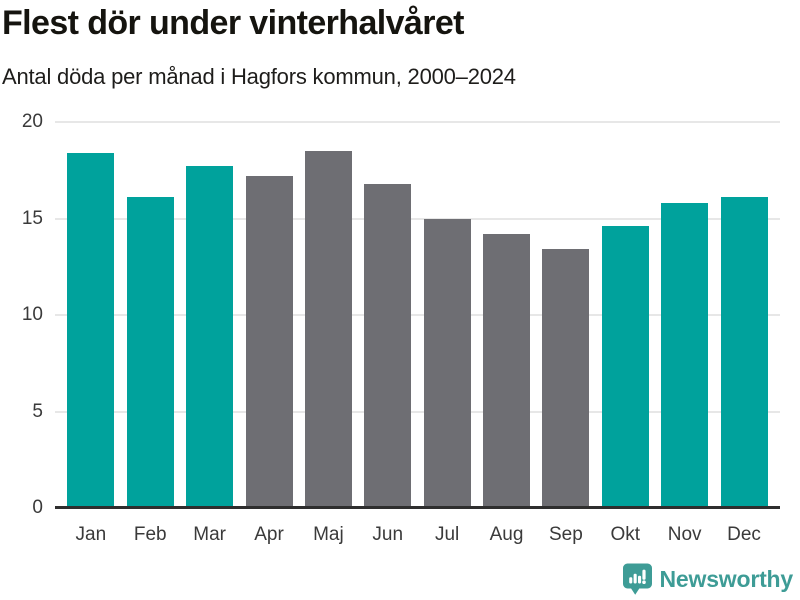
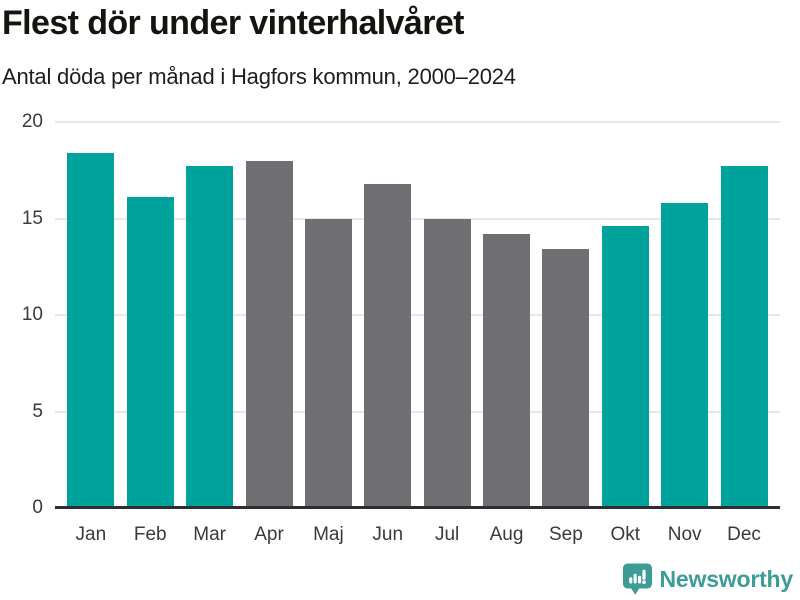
Apr: 17.2 -> 18.0
Maj: 18.5 -> 15.0
Dec: 16.1 -> 17.7
